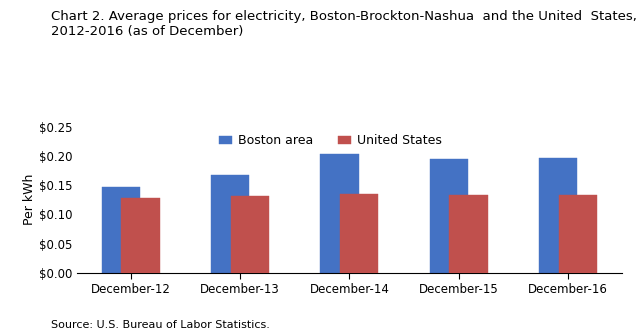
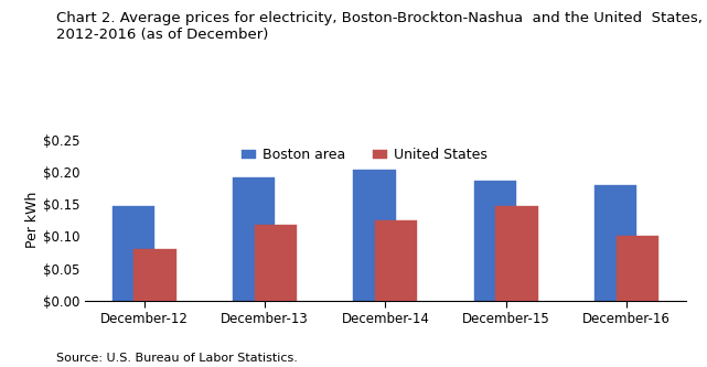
United States/December-12: $0.128 -> $0.080
Boston area/December-13: $0.167 -> $0.192
United States/December-13: $0.131 -> $0.118
United States/December-14: $0.135 -> $0.124
Boston area/December-15: $0.195 -> $0.186
United States/December-15: $0.134 -> $0.146
Boston area/December-16: $0.196 -> $0.180
United States/December-16: $0.134 -> $0.100
